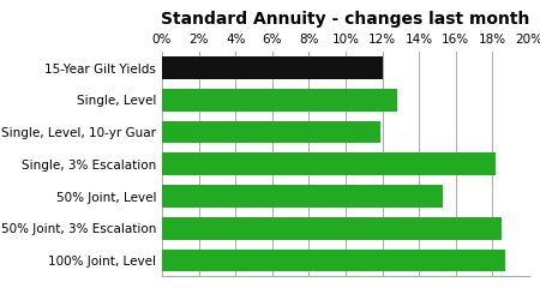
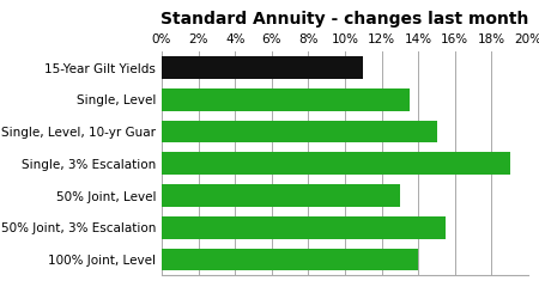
15-Year Gilt Yields: 12.0% -> 11.0%
Single, Level: 12.8% -> 13.5%
Single, Level, 10-yr Guar: 11.9% -> 15.0%
Single, 3% Escalation: 18.2% -> 19.0%
50% Joint, Level: 15.3% -> 13.0%
50% Joint, 3% Escalation: 18.5% -> 15.5%
100% Joint, Level: 18.7% -> 14.0%
